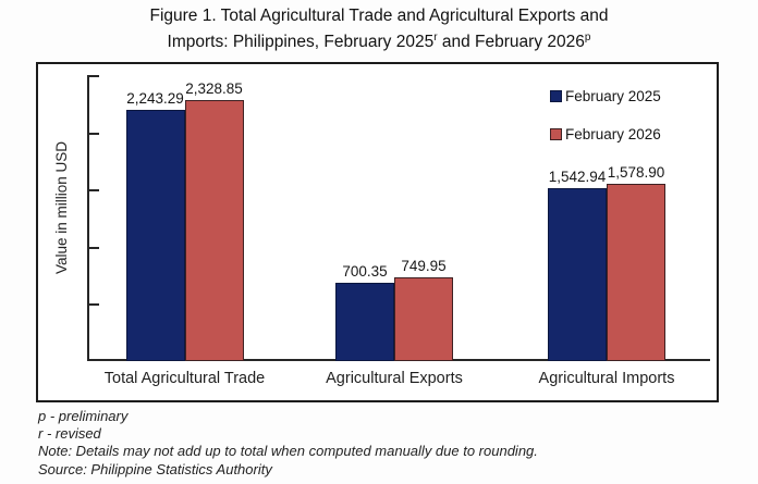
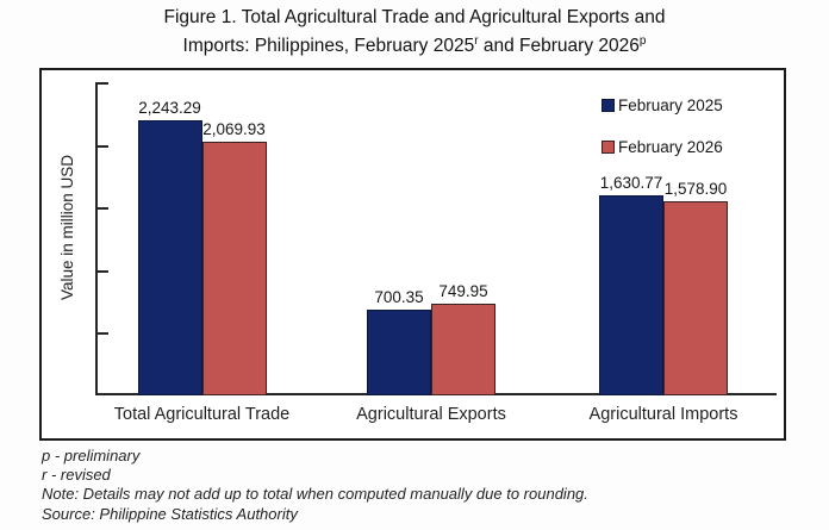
February 2026/Total Agricultural Trade: 2,328.85 -> 2,069.93
February 2025/Agricultural Imports: 1,542.94 -> 1,630.77
